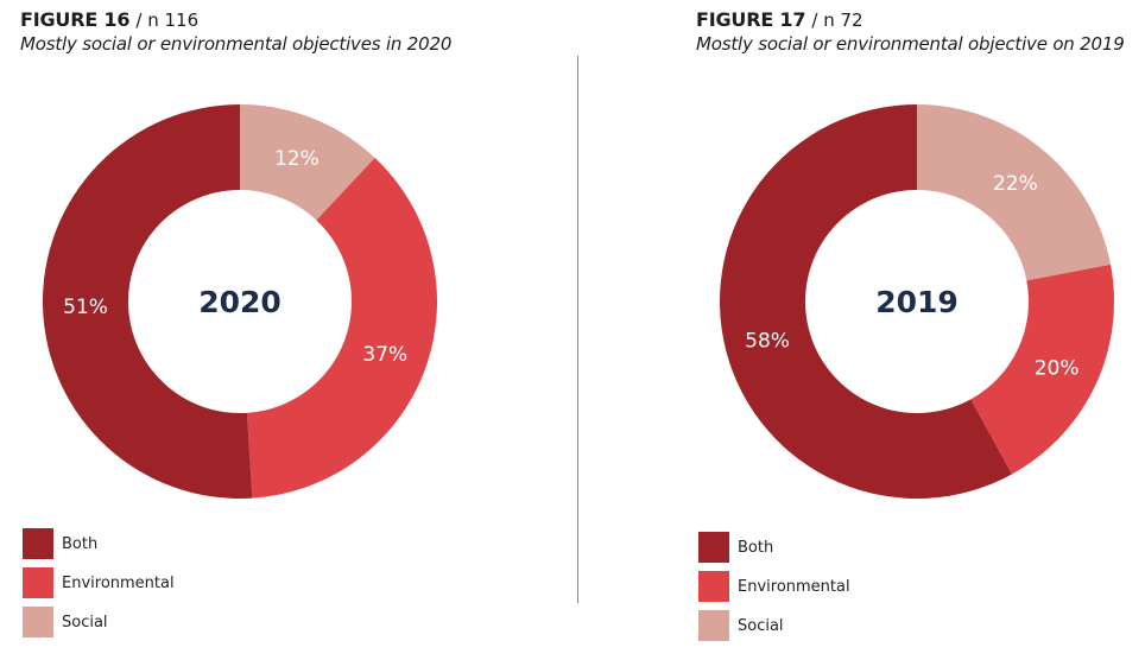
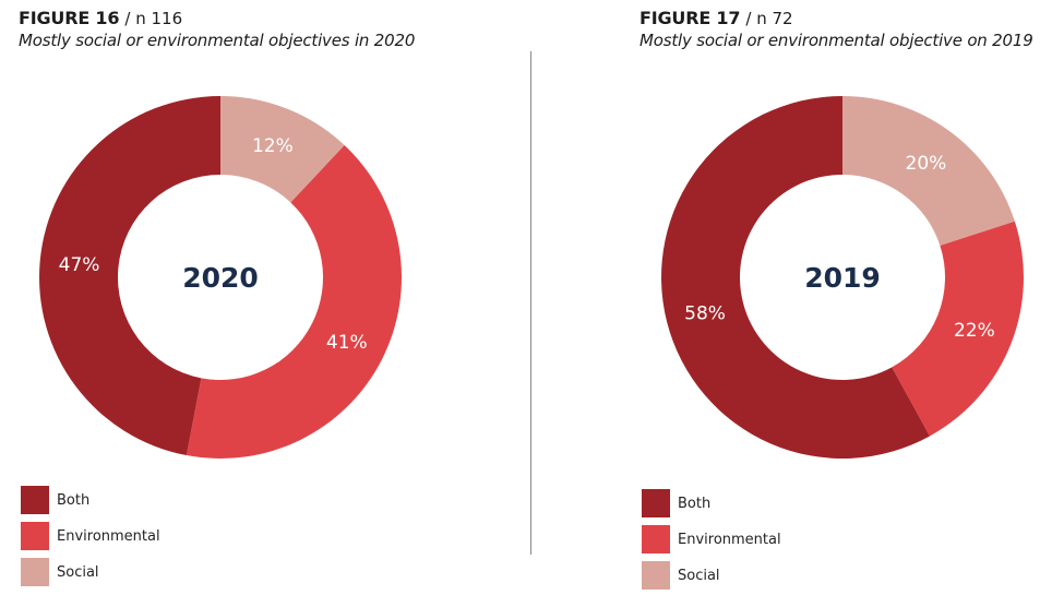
Mostly social or environmental objectives in 2020/Environmental: 37% -> 41%
Mostly social or environmental objectives in 2020/Both: 51% -> 47%
Mostly social or environmental objective on 2019/Social: 22% -> 20%
Mostly social or environmental objective on 2019/Environmental: 20% -> 22%
